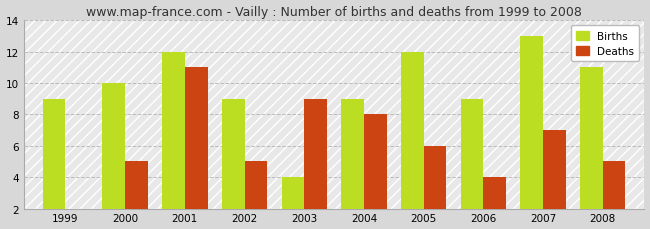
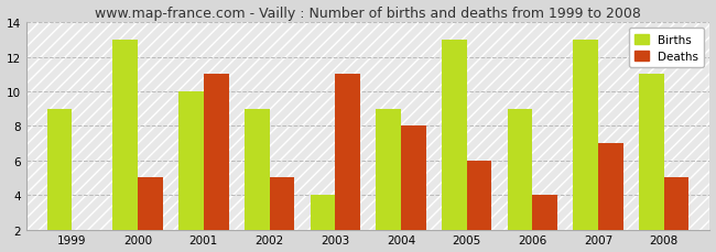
Births/2000: 10 -> 13
Births/2001: 12 -> 10
Deaths/2003: 9 -> 11
Births/2005: 12 -> 13
